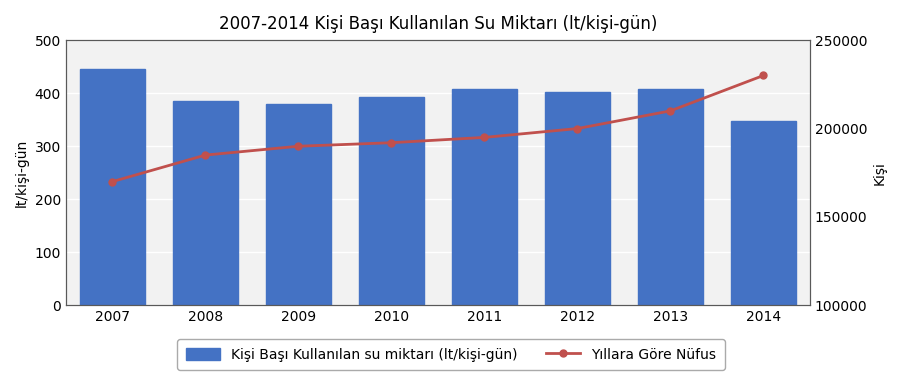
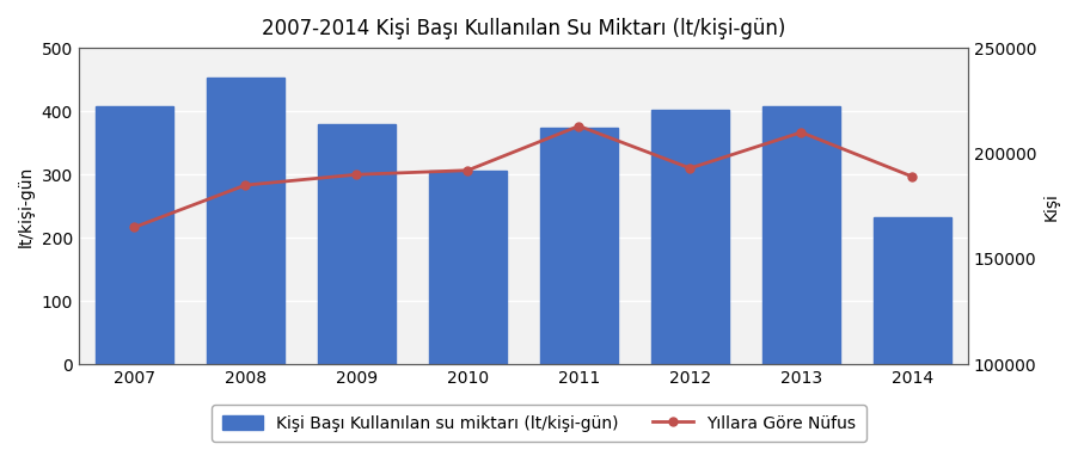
Kişi Başı Kullanılan su miktarı (lt/kişi-gün)/2007: 445 -> 408
Yıllara Göre Nüfus/2007: 170000 -> 165000
Kişi Başı Kullanılan su miktarı (lt/kişi-gün)/2008: 385 -> 454
Kişi Başı Kullanılan su miktarı (lt/kişi-gün)/2010: 392 -> 306
Kişi Başı Kullanılan su miktarı (lt/kişi-gün)/2011: 408 -> 374
Yıllara Göre Nüfus/2011: 195000 -> 213000
Yıllara Göre Nüfus/2012: 200000 -> 193000
Kişi Başı Kullanılan su miktarı (lt/kişi-gün)/2014: 348 -> 232
Yıllara Göre Nüfus/2014: 230000 -> 189000
